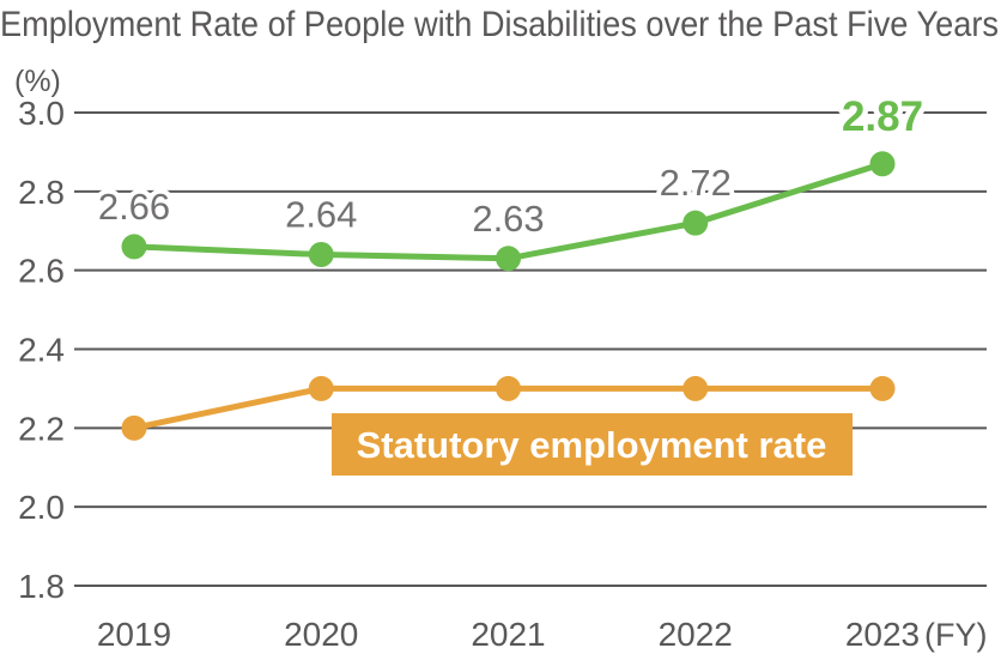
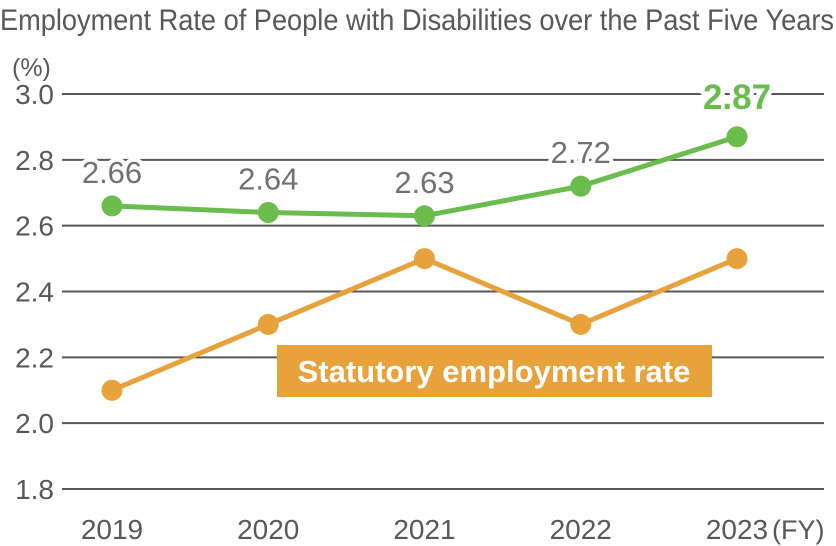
Statutory employment rate/2019: 2.2 -> 2.1
Statutory employment rate/2021: 2.3 -> 2.5
Statutory employment rate/2023: 2.3 -> 2.5
